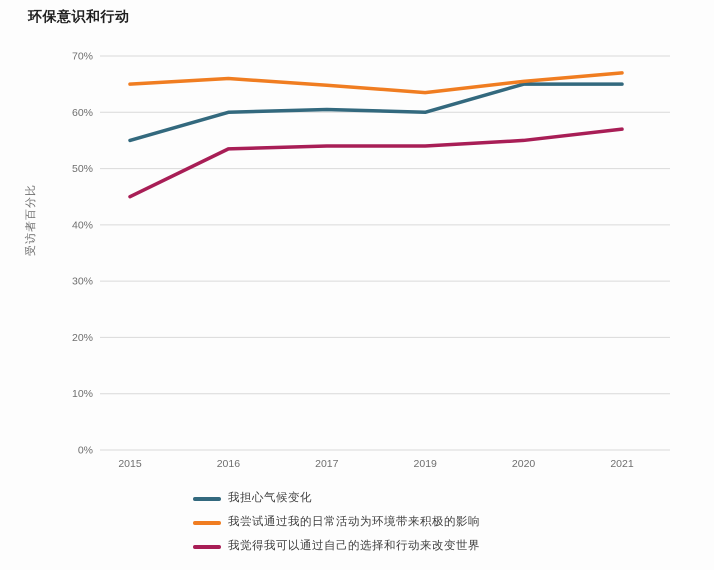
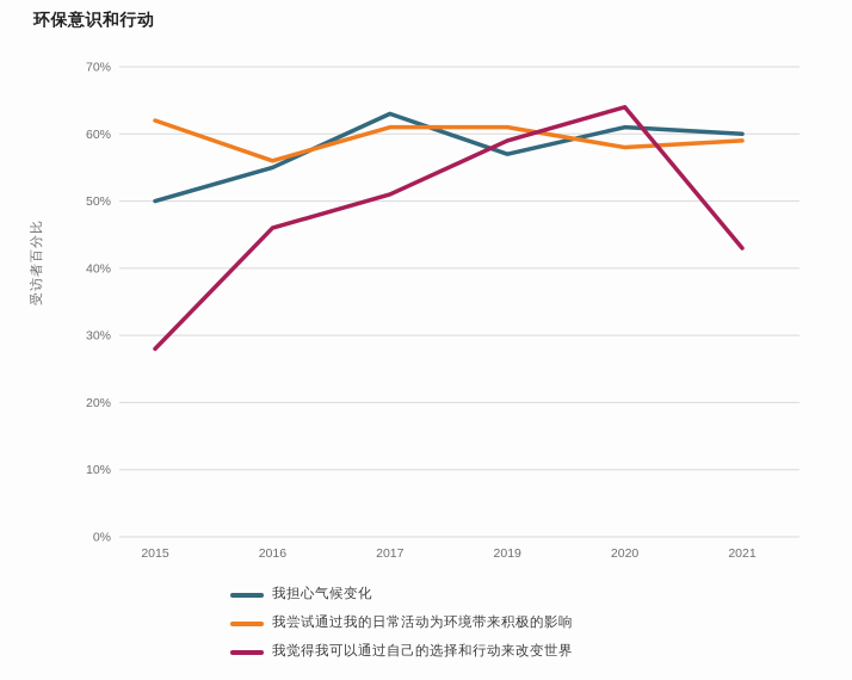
我担心气候变化/2015: 55% -> 50%
我尝试通过我的日常活动为环境带来积极的影响/2015: 65% -> 62%
我觉得我可以通过自己的选择和行动来改变世界/2015: 45% -> 28%
我担心气候变化/2016: 60% -> 55%
我尝试通过我的日常活动为环境带来积极的影响/2016: 66% -> 56%
我觉得我可以通过自己的选择和行动来改变世界/2016: 54% -> 46%
我担心气候变化/2017: 60% -> 63%
我尝试通过我的日常活动为环境带来积极的影响/2017: 65% -> 61%
我觉得我可以通过自己的选择和行动来改变世界/2017: 54% -> 51%
我担心气候变化/2019: 60% -> 57%
我尝试通过我的日常活动为环境带来积极的影响/2019: 64% -> 61%
我觉得我可以通过自己的选择和行动来改变世界/2019: 54% -> 59%
我担心气候变化/2020: 65% -> 61%
我尝试通过我的日常活动为环境带来积极的影响/2020: 66% -> 58%
我觉得我可以通过自己的选择和行动来改变世界/2020: 55% -> 64%
我担心气候变化/2021: 65% -> 60%
我尝试通过我的日常活动为环境带来积极的影响/2021: 67% -> 59%
我觉得我可以通过自己的选择和行动来改变世界/2021: 57% -> 43%
